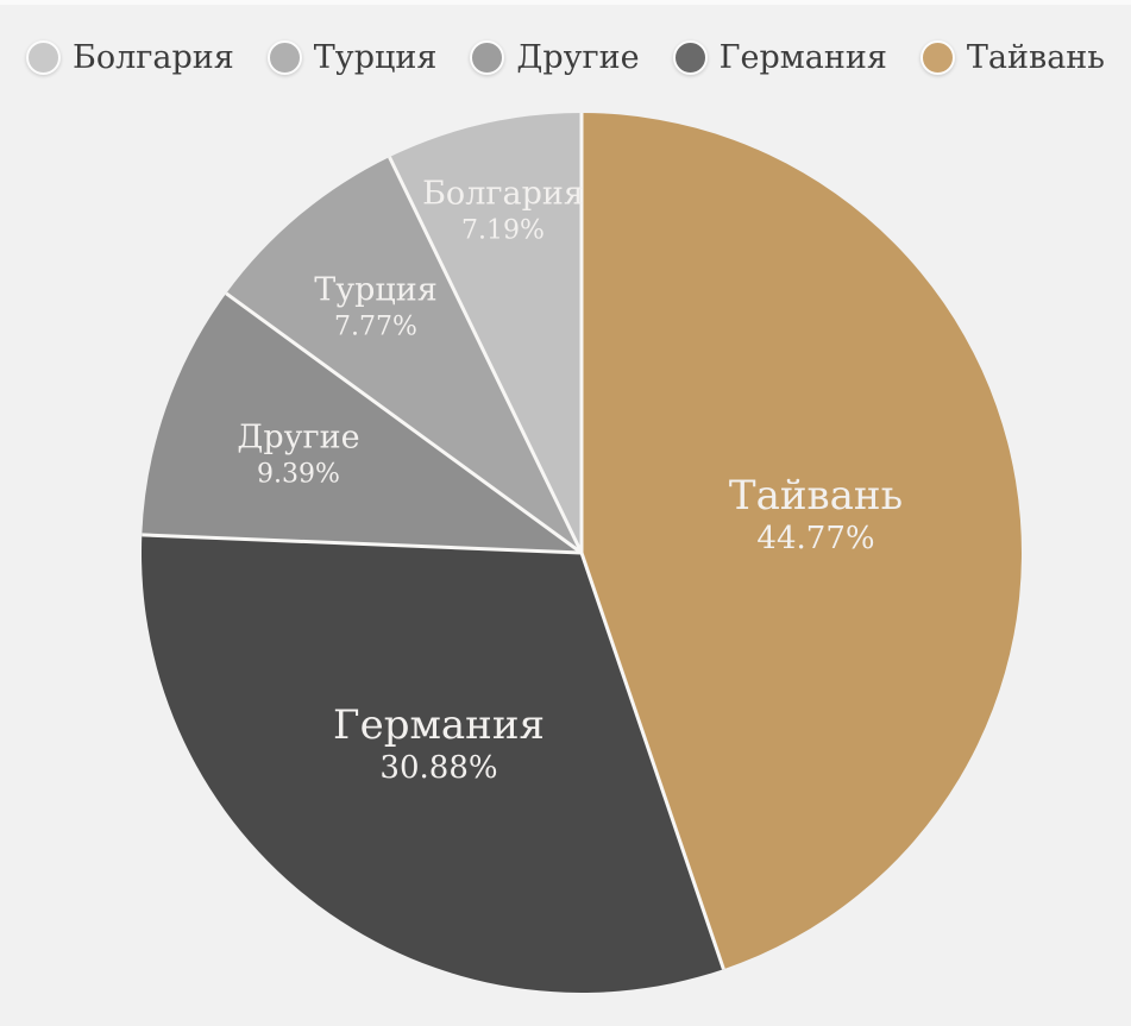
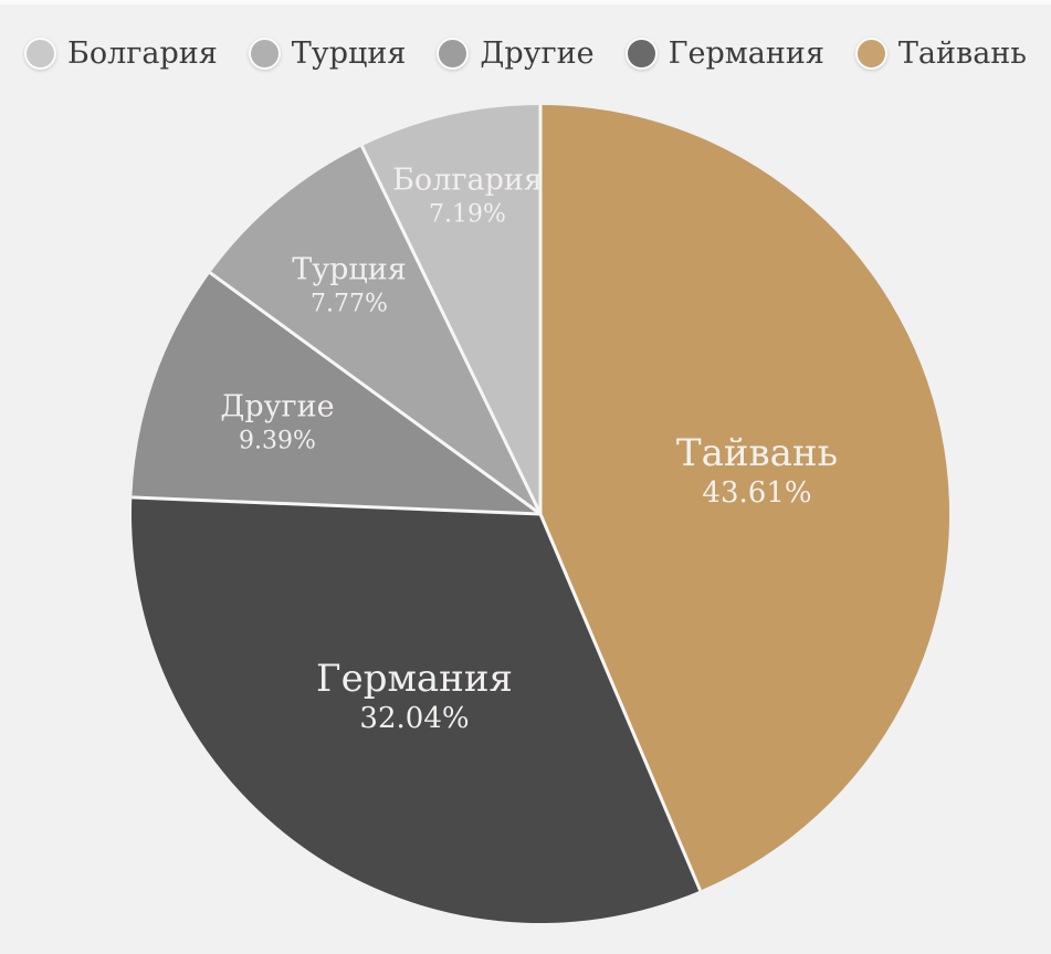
Германия: 30.88% -> 32.04%
Тайвань: 44.77% -> 43.61%
